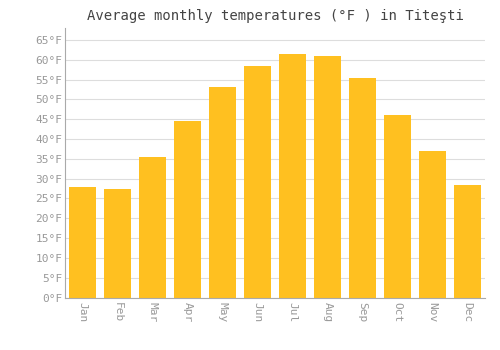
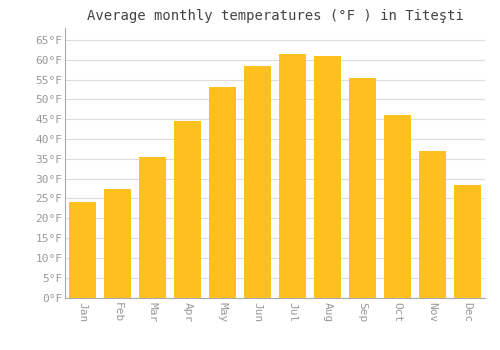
Jan: 28.0°F -> 24.0°F
